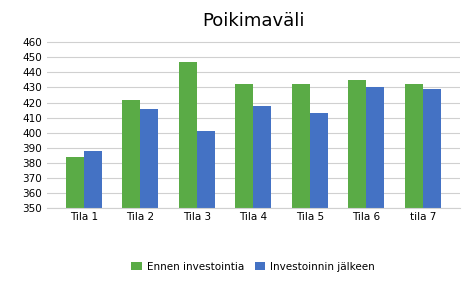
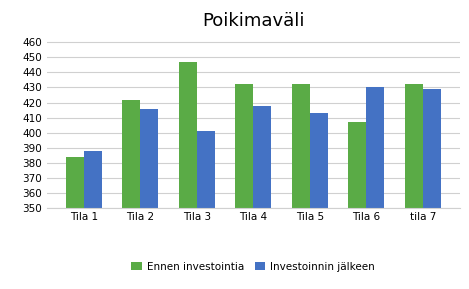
Ennen investointia/Tila 6: 435 -> 407
